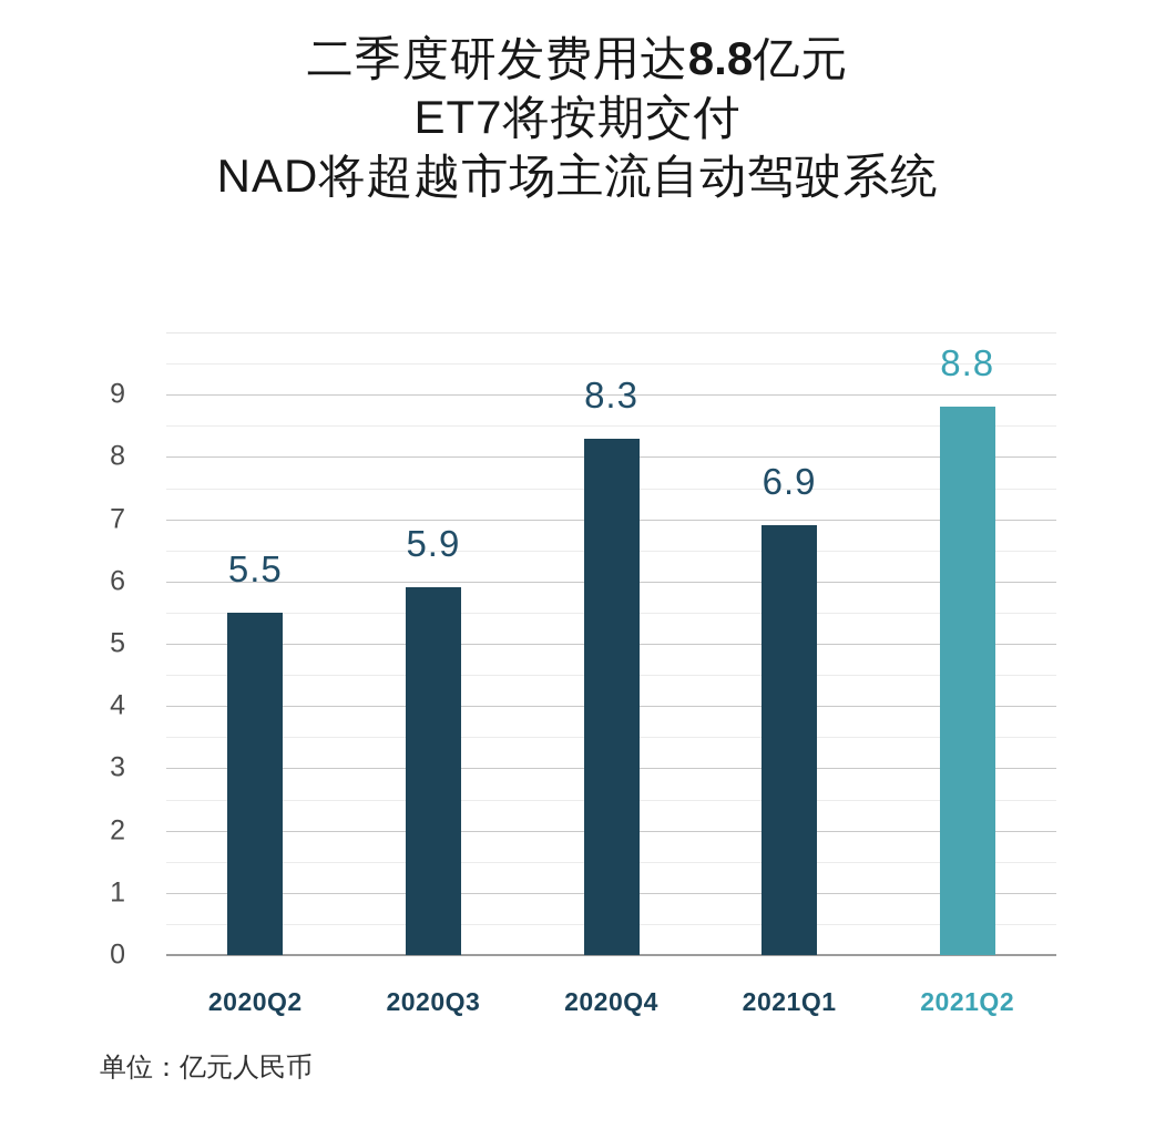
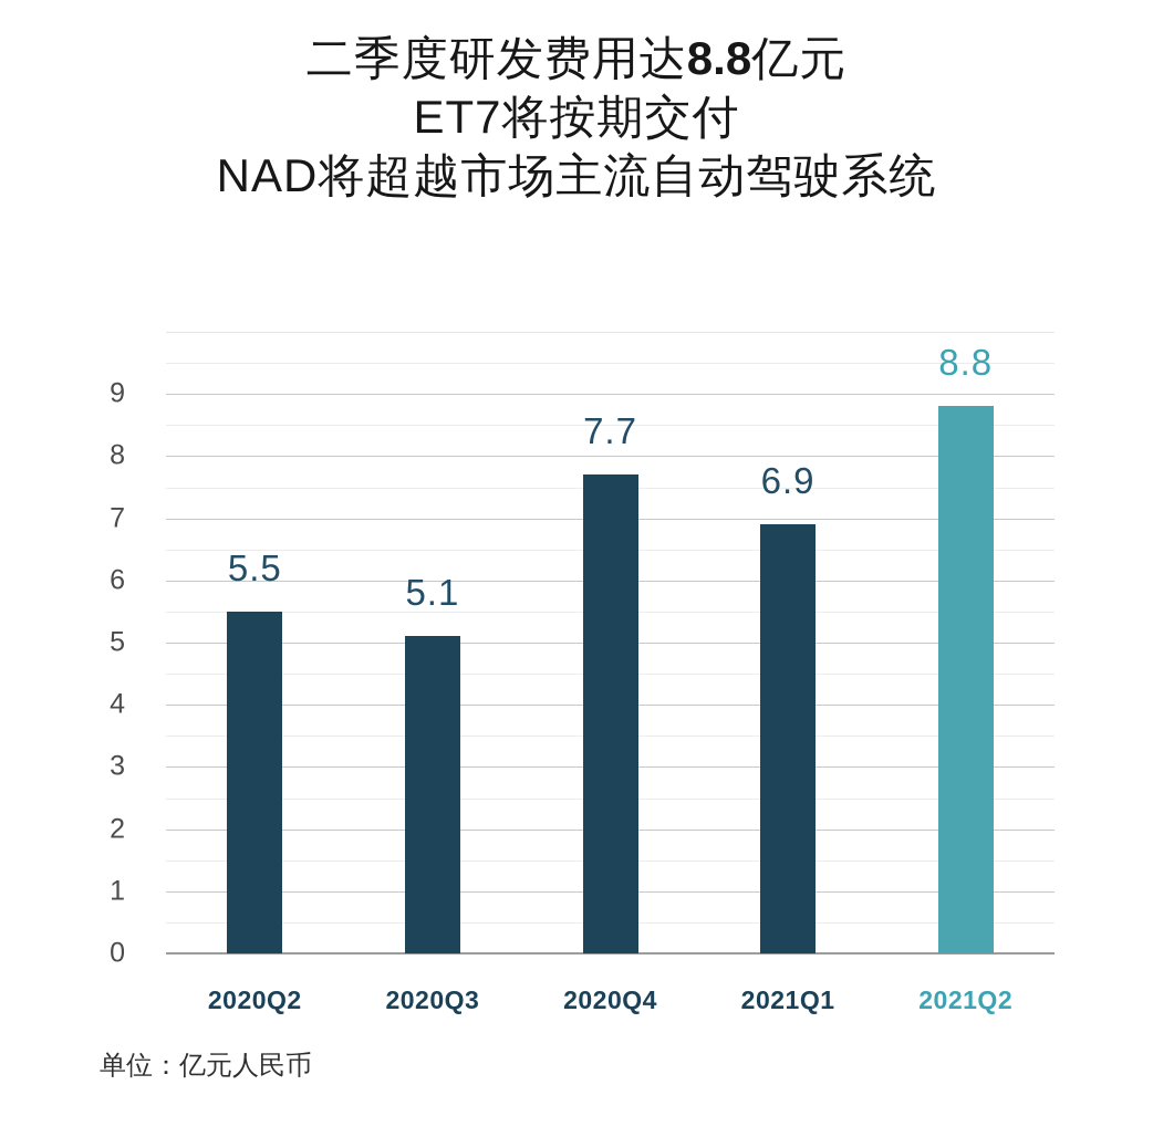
2020Q3: 5.9 -> 5.1
2020Q4: 8.3 -> 7.7
